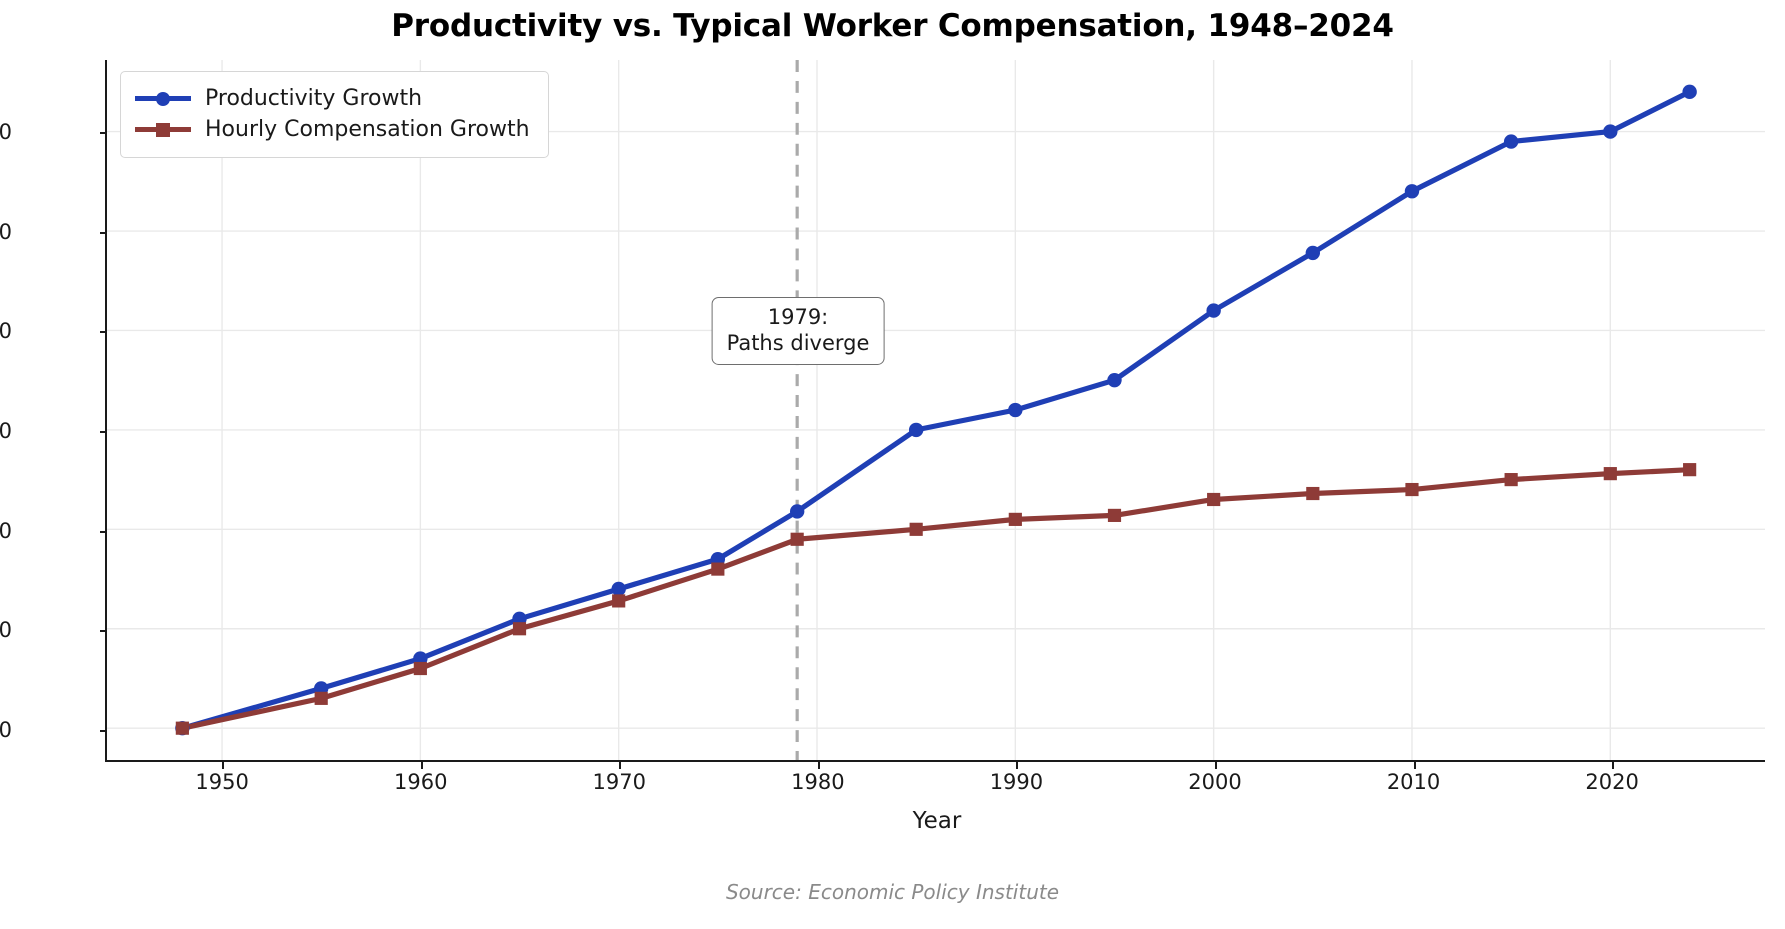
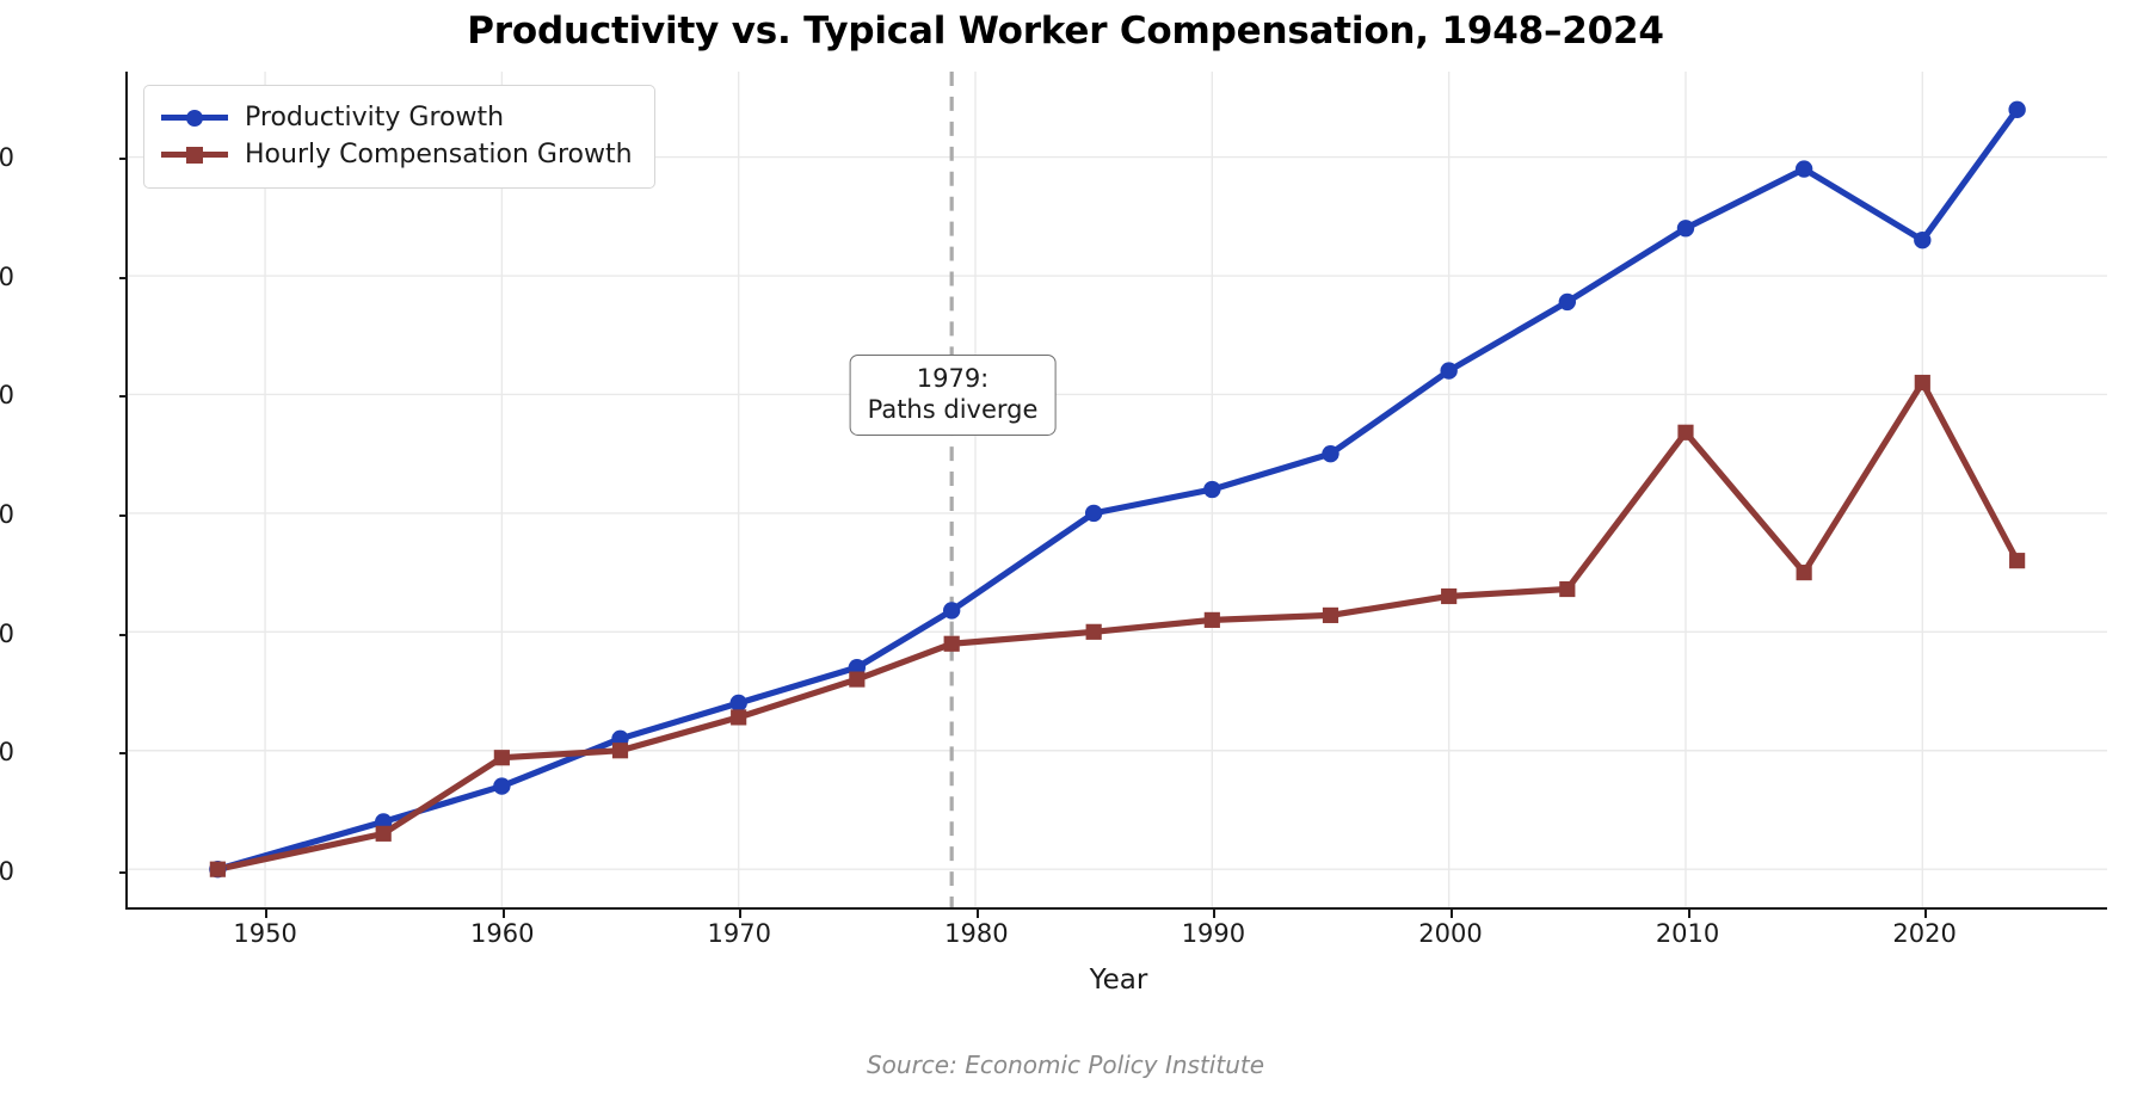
Hourly Compensation Growth/1960: 130 -> 147
Hourly Compensation Growth/2010: 220 -> 284
Productivity Growth/2020: 400 -> 365
Hourly Compensation Growth/2020: 228 -> 305
